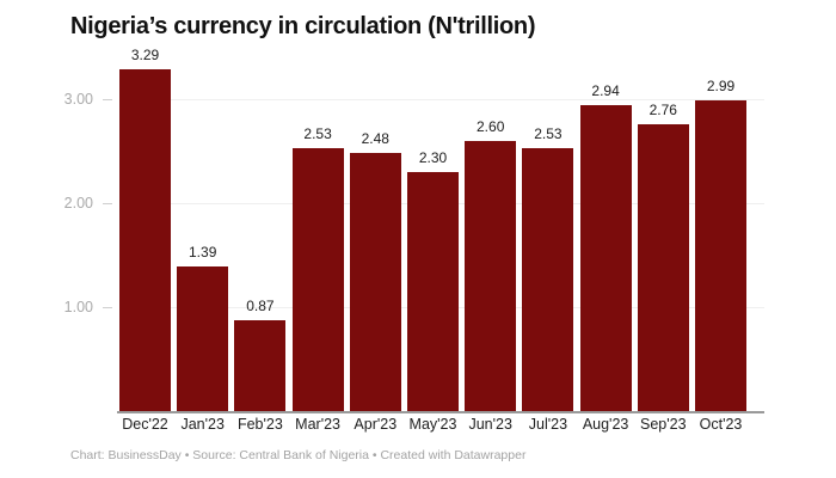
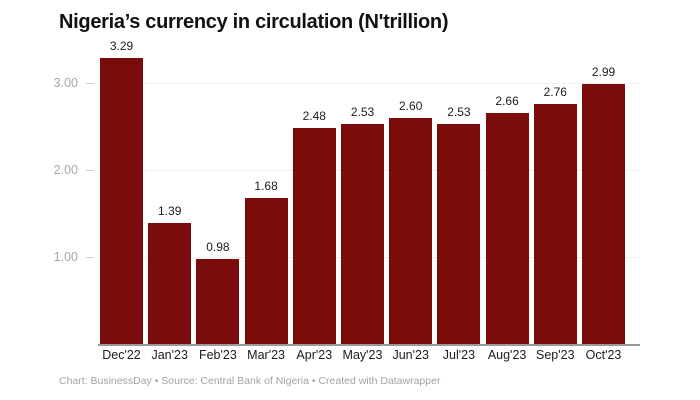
Feb'23: 0.87 -> 0.98
Mar'23: 2.53 -> 1.68
May'23: 2.30 -> 2.53
Aug'23: 2.94 -> 2.66
